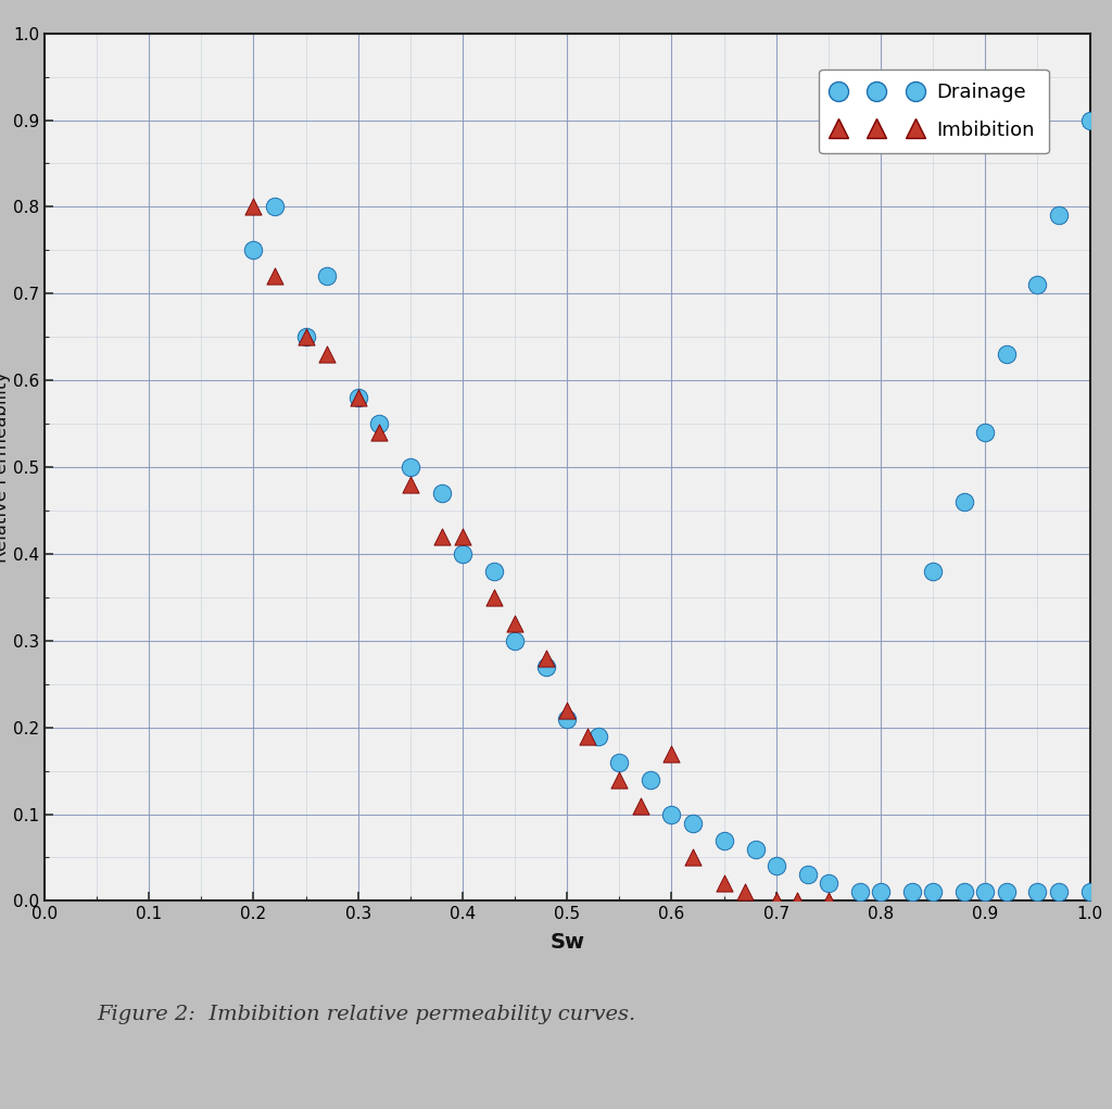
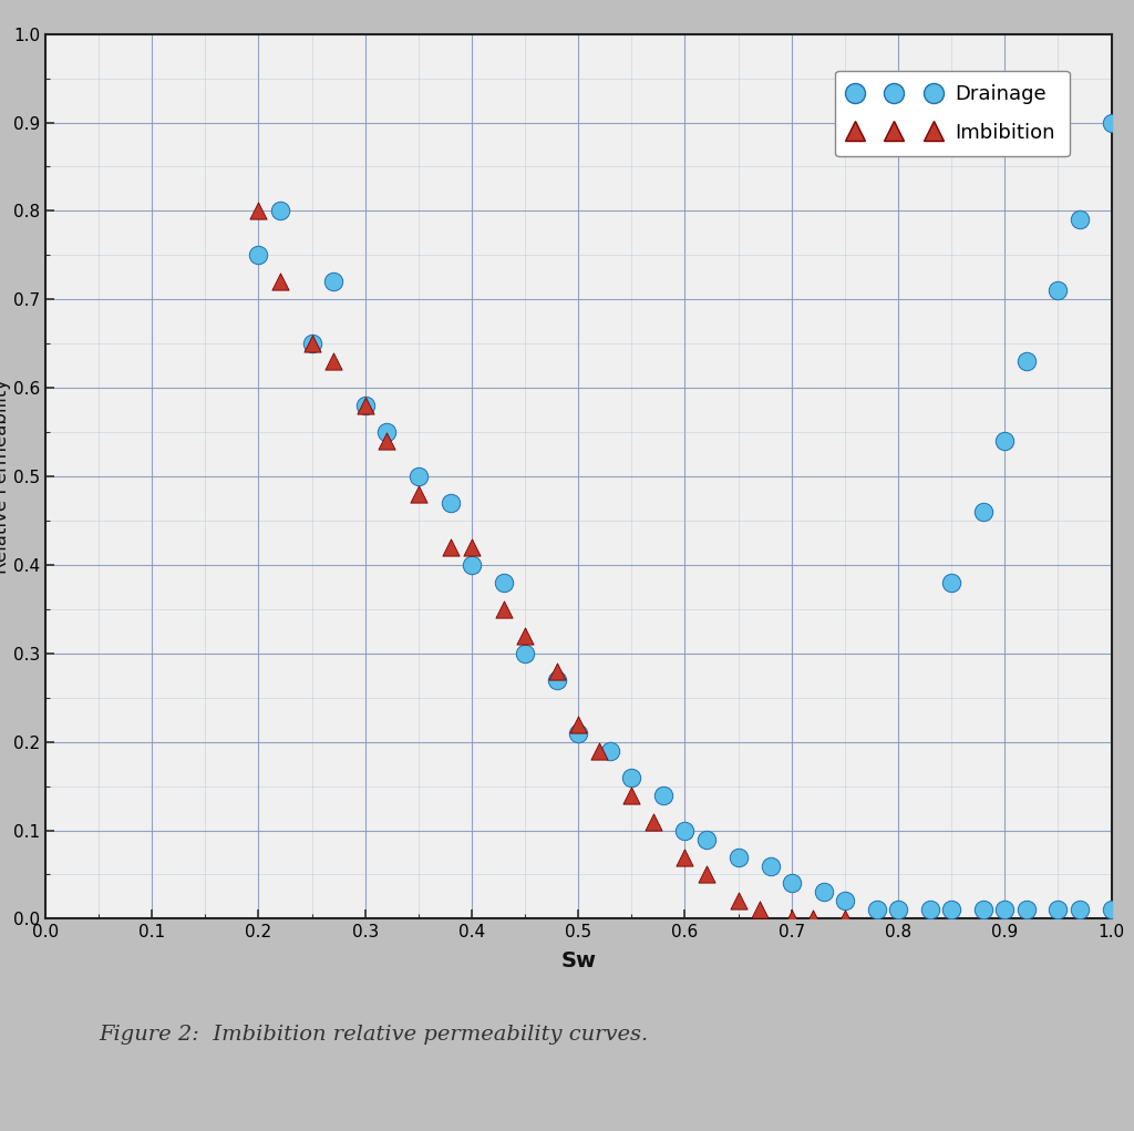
Imbibition/0.6: 0.17 -> 0.07
